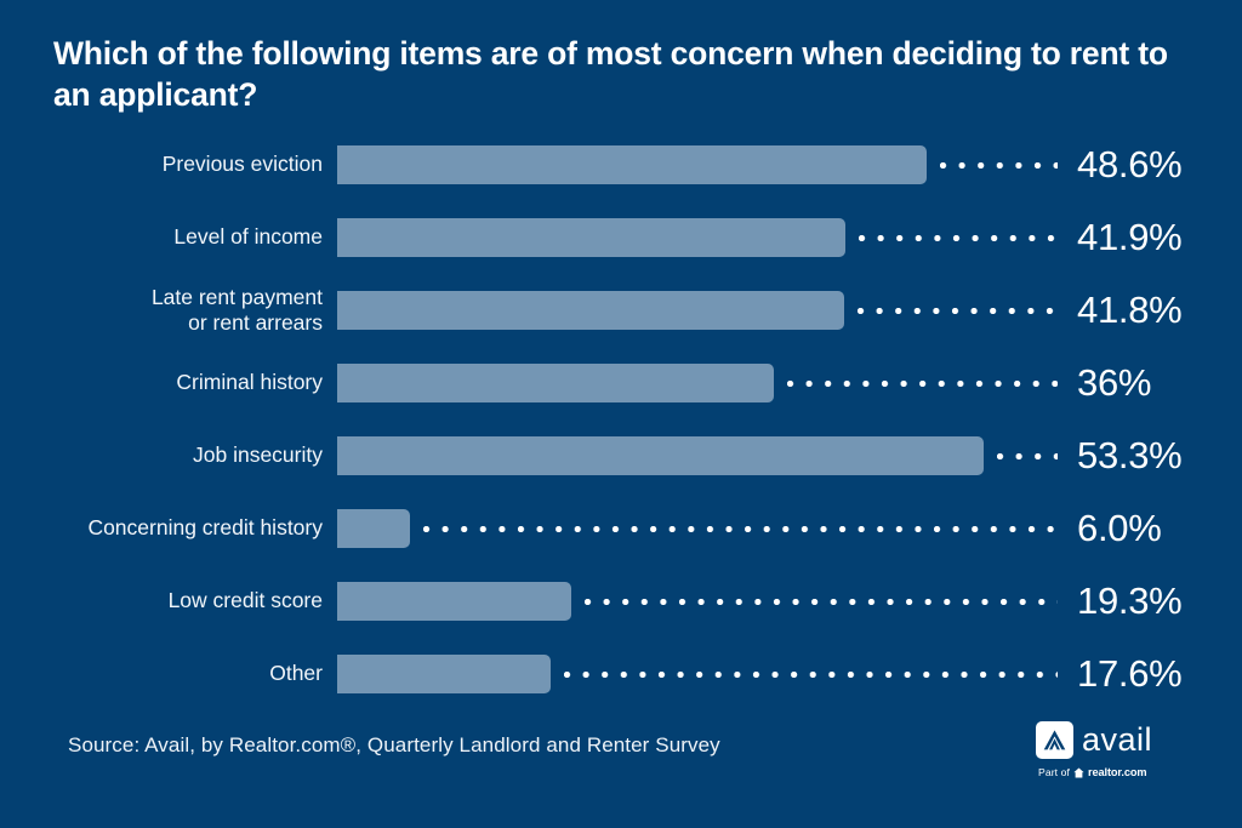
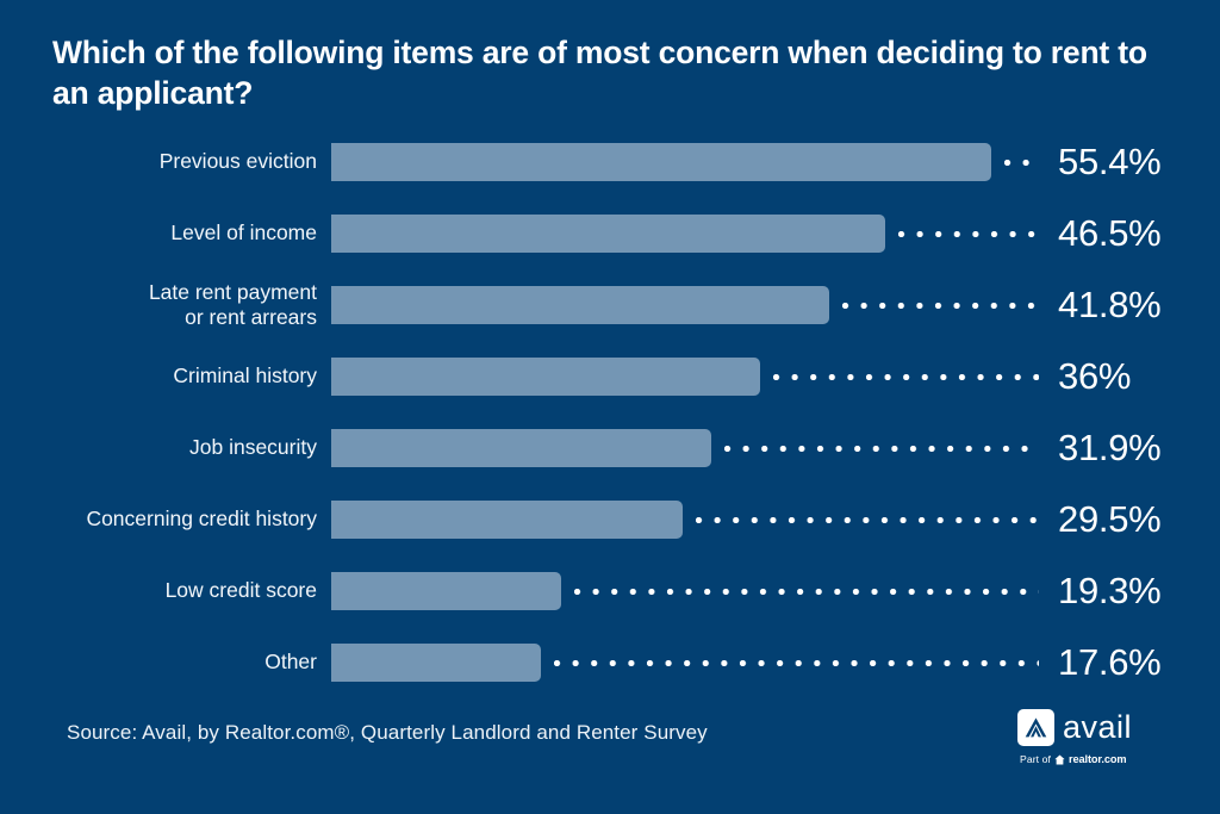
Previous eviction: 48.6% -> 55.4%
Level of income: 41.9% -> 46.5%
Job insecurity: 53.3% -> 31.9%
Concerning credit history: 6.0% -> 29.5%
